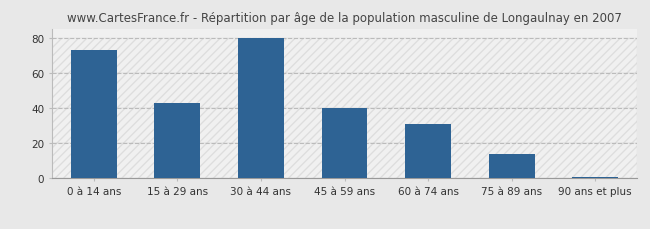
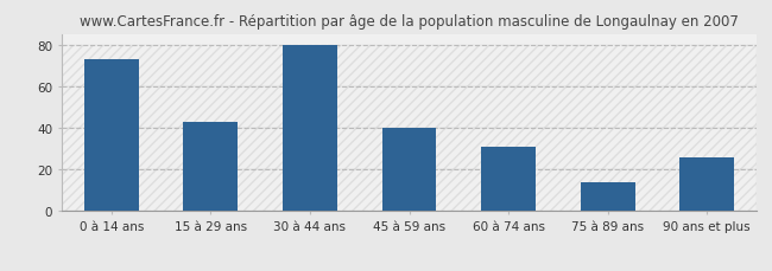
90 ans et plus: 1 -> 26
